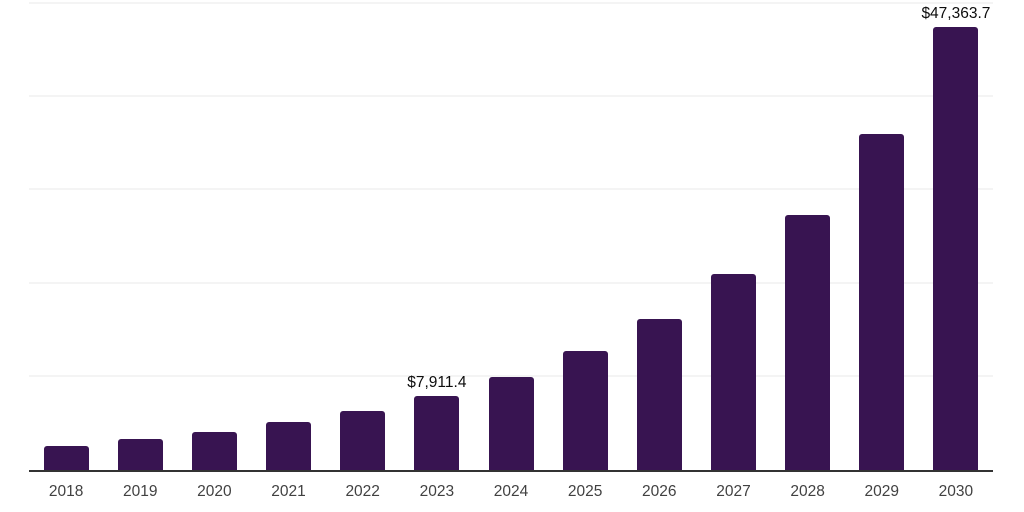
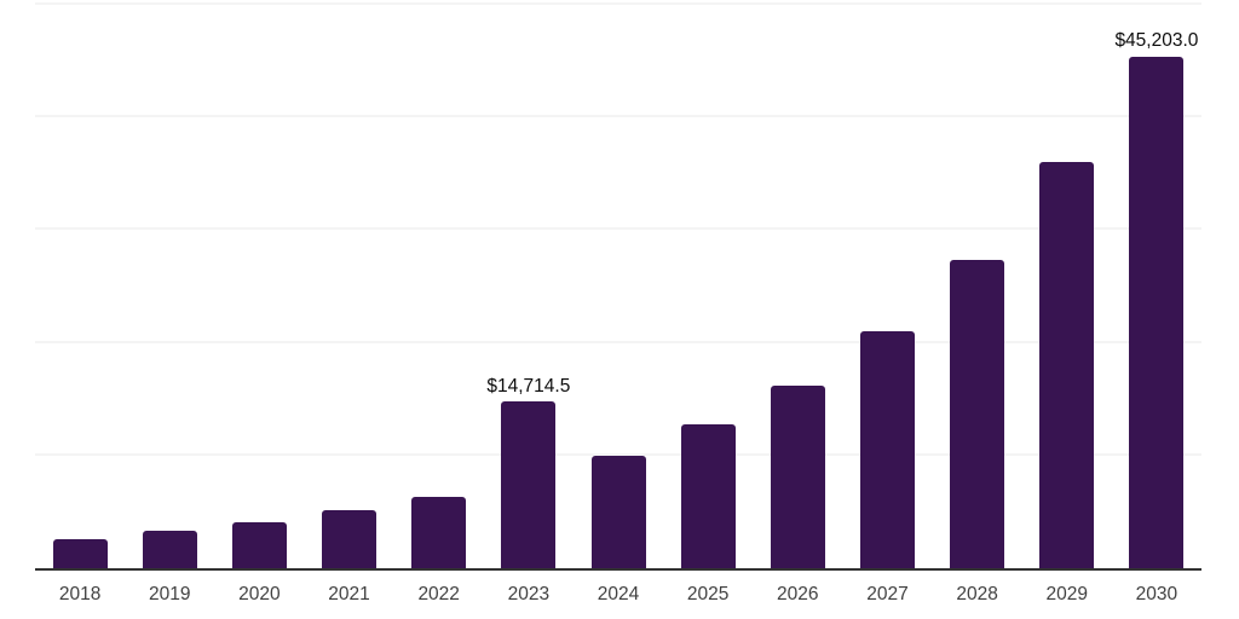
2023: $7,911.4 -> $14,714.5
2030: $47,363.7 -> $45,203.0
